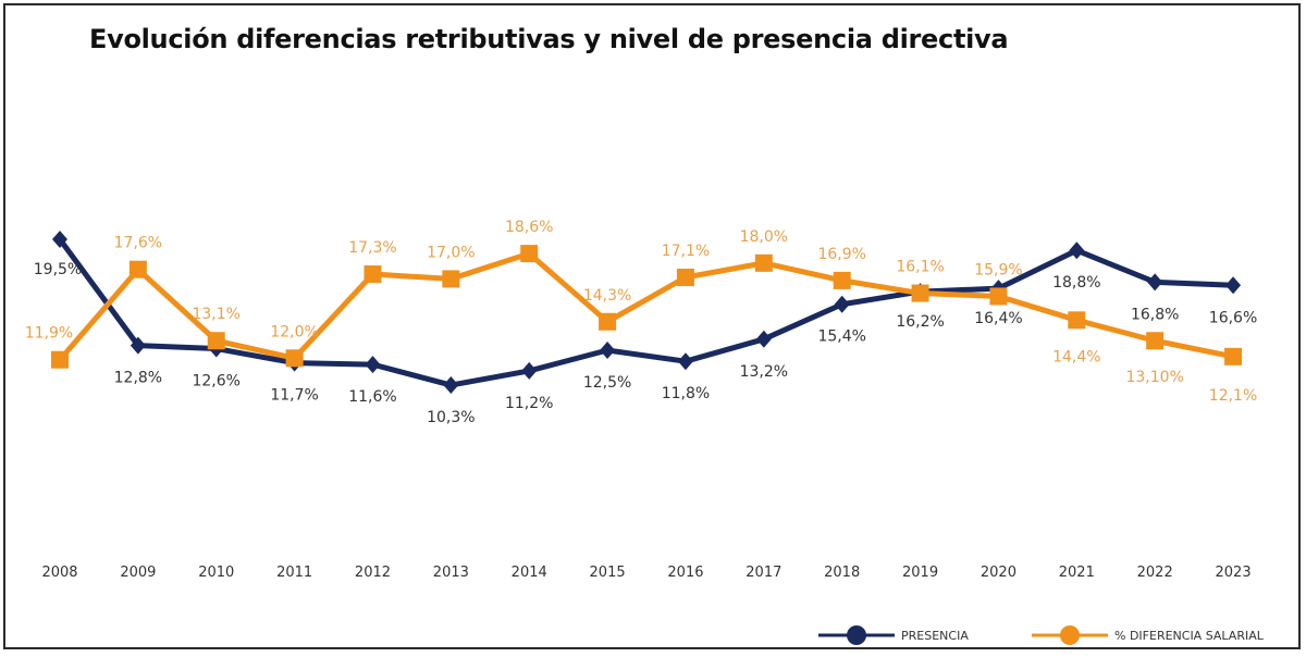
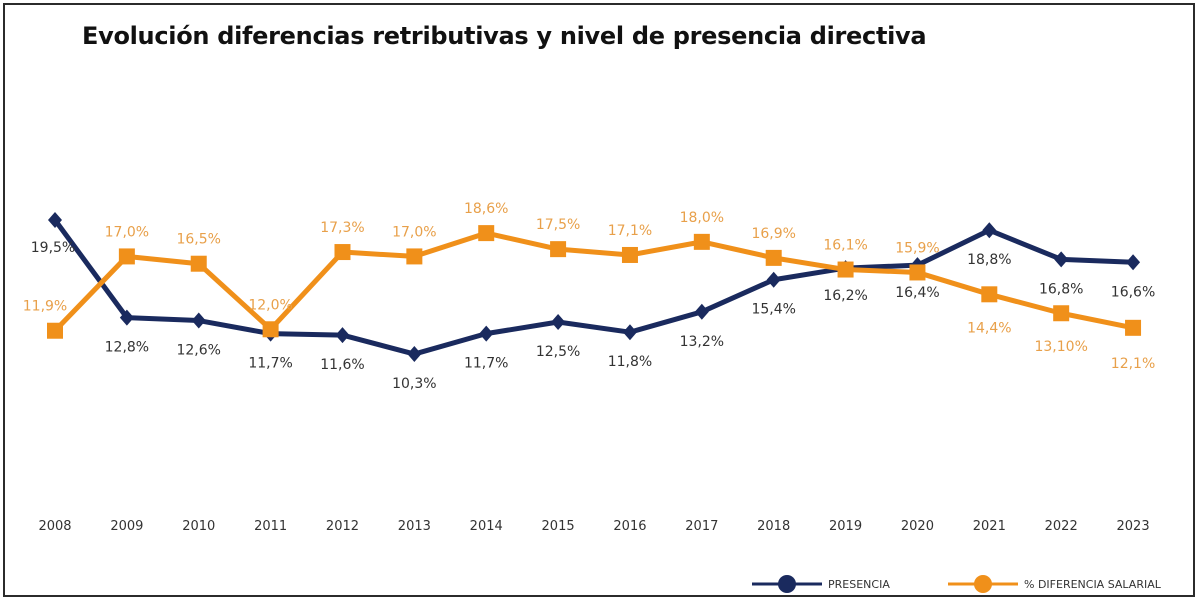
% DIFERENCIA SALARIAL/2009: 17,6% -> 17,0%
% DIFERENCIA SALARIAL/2010: 13,1% -> 16,5%
PRESENCIA/2014: 11,2% -> 11,7%
% DIFERENCIA SALARIAL/2015: 14,3% -> 17,5%
